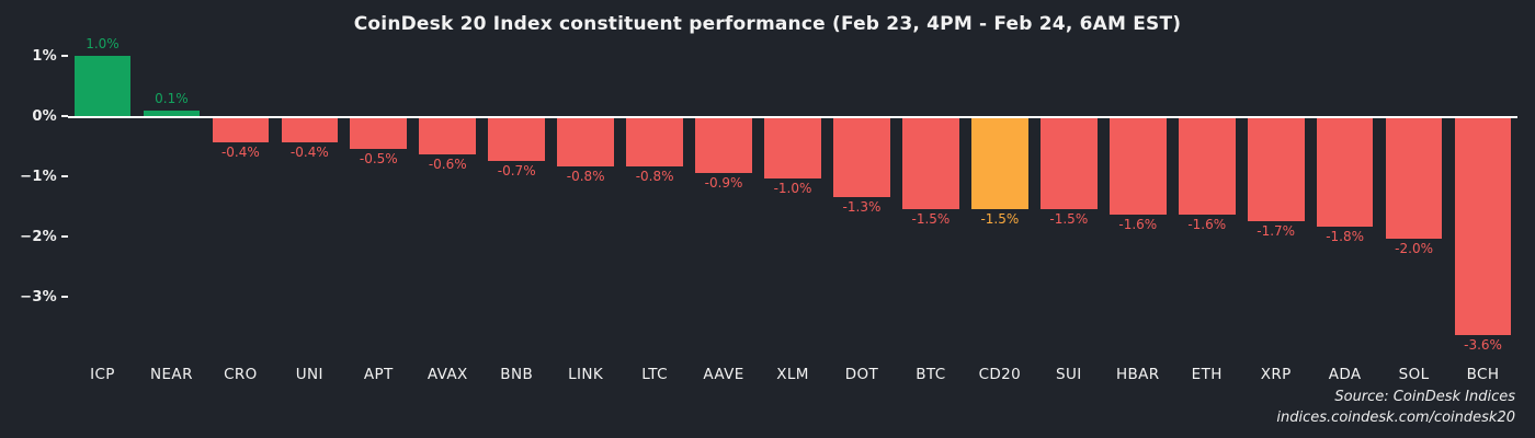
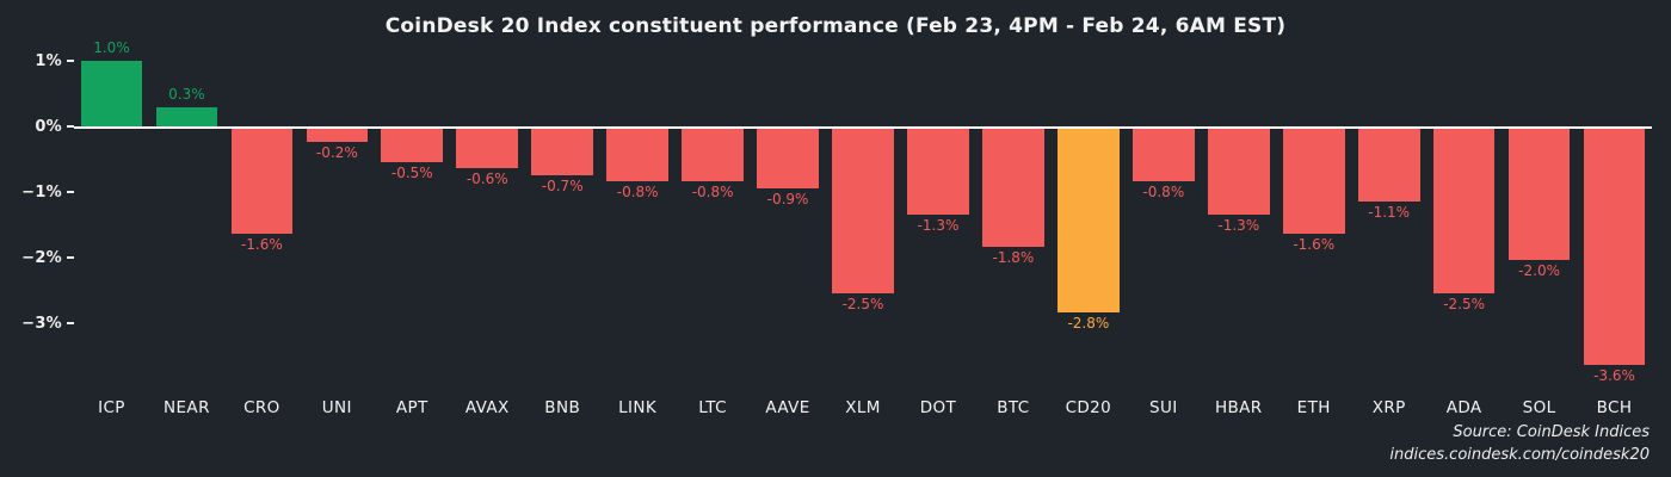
NEAR: 0.1% -> 0.3%
CRO: -0.4% -> -1.6%
UNI: -0.4% -> -0.2%
XLM: -1.0% -> -2.5%
BTC: -1.5% -> -1.8%
CD20: -1.5% -> -2.8%
SUI: -1.5% -> -0.8%
HBAR: -1.6% -> -1.3%
XRP: -1.7% -> -1.1%
ADA: -1.8% -> -2.5%
